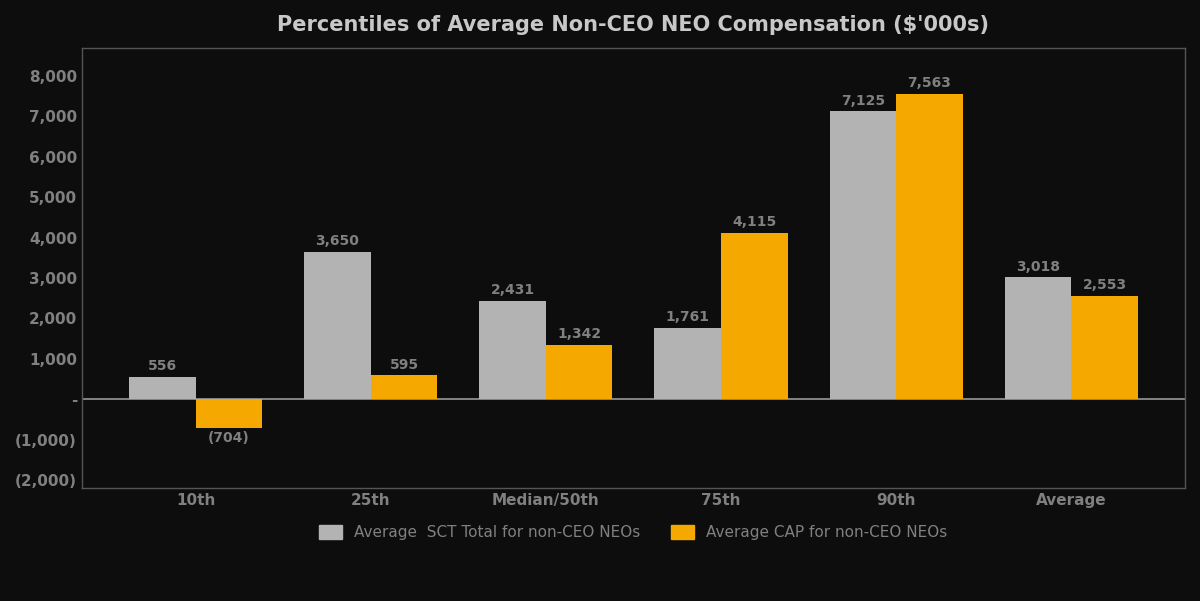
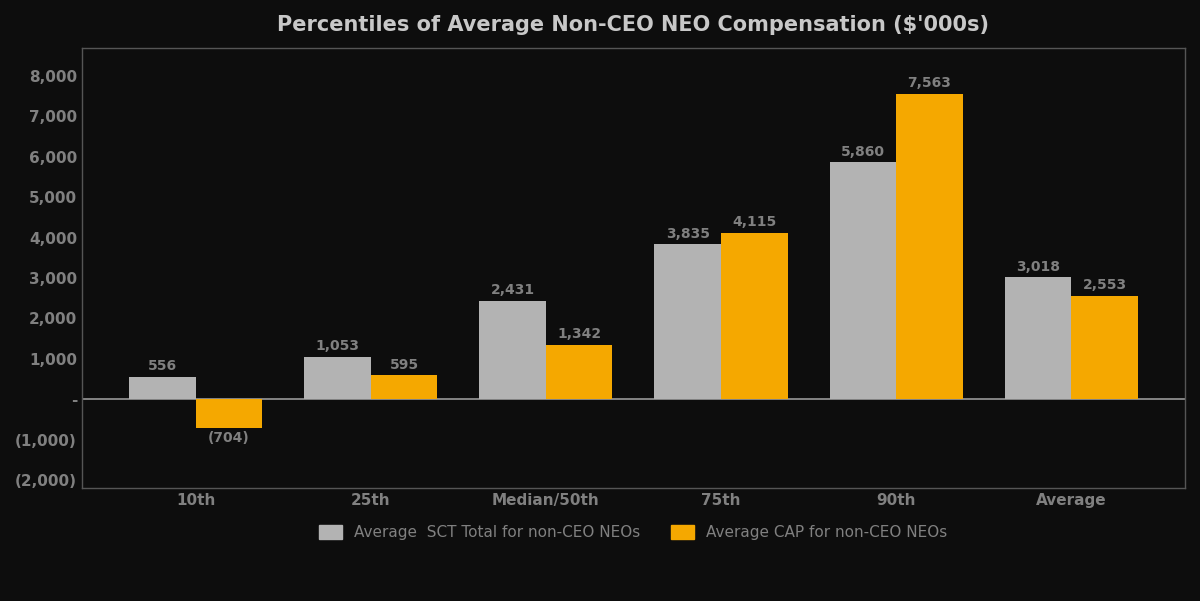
Average SCT Total for non-CEO NEOs/25th: 3,650 -> 1,053
Average SCT Total for non-CEO NEOs/75th: 1,761 -> 3,835
Average SCT Total for non-CEO NEOs/90th: 7,125 -> 5,860
